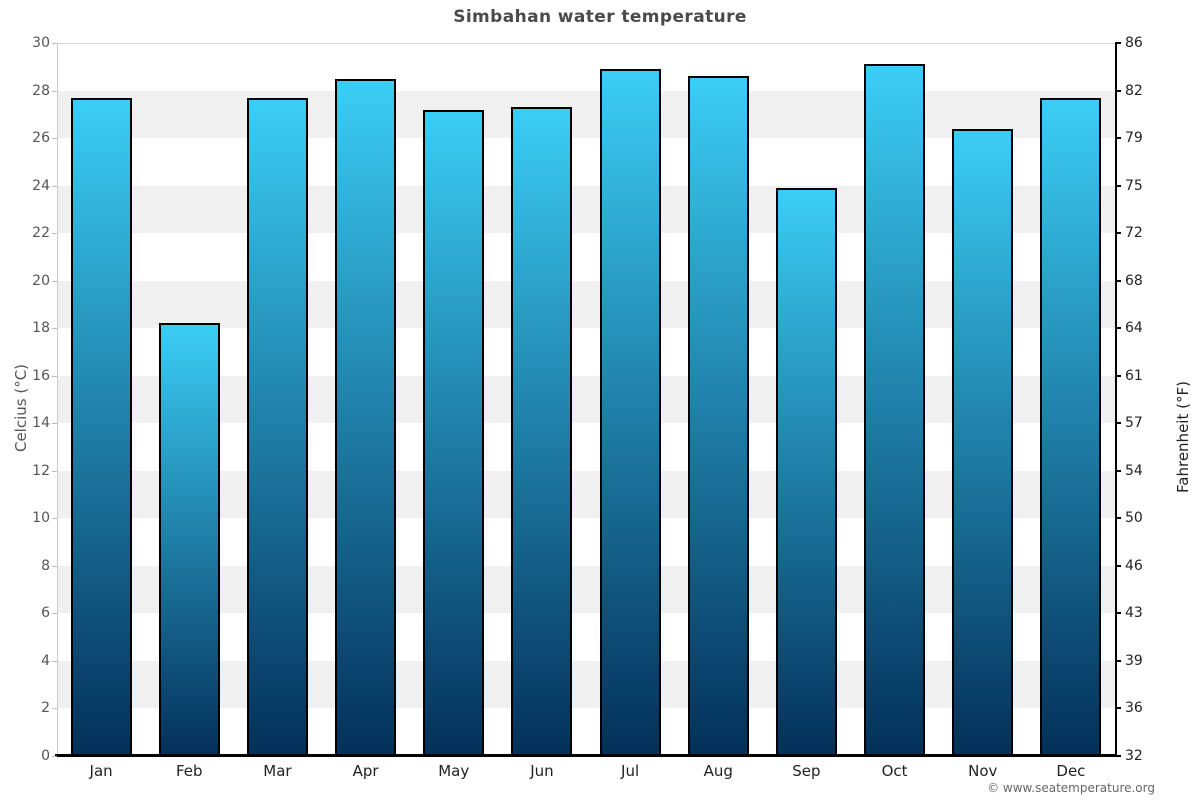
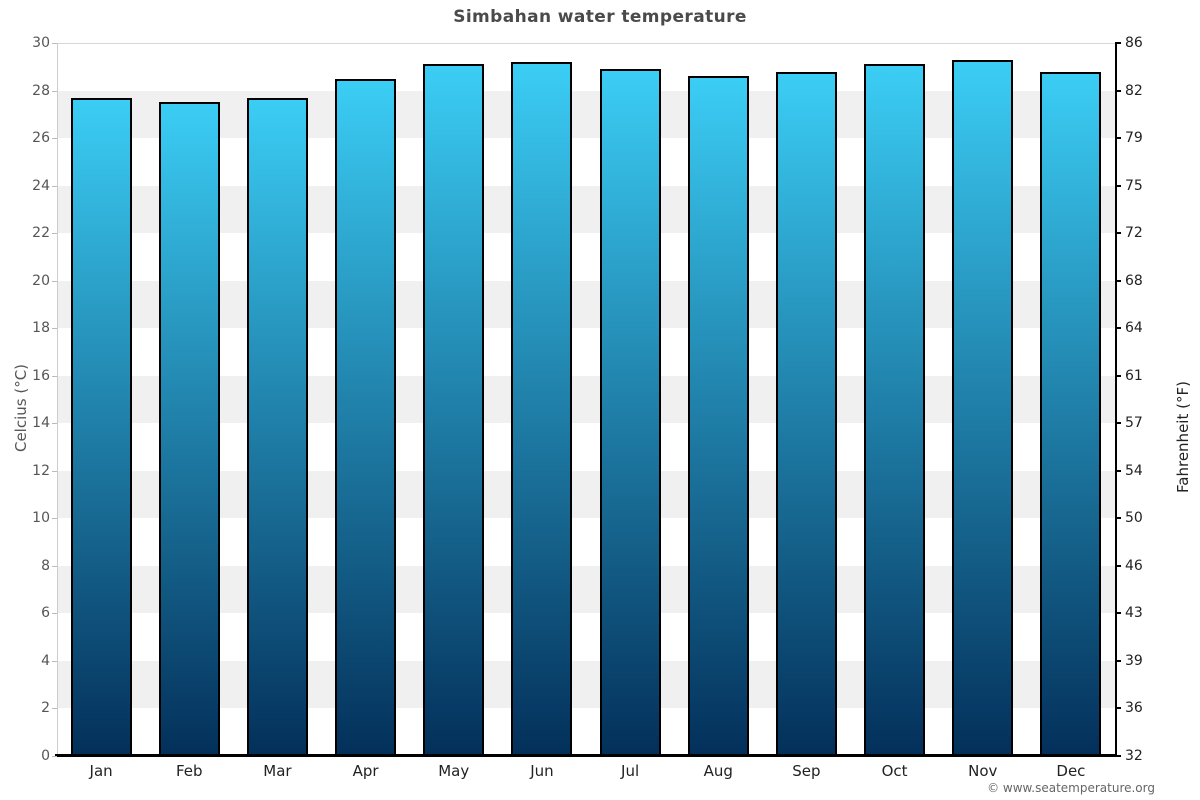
Feb: 18.2 -> 27.5
May: 27.2 -> 29.1
Jun: 27.3 -> 29.2
Sep: 23.9 -> 28.8
Nov: 26.4 -> 29.3
Dec: 27.7 -> 28.8
